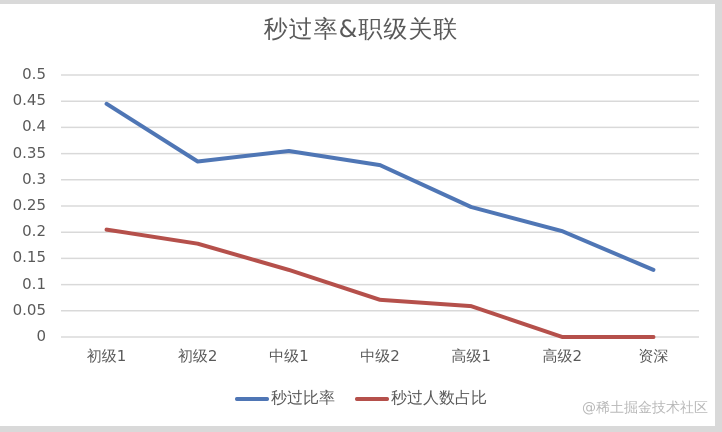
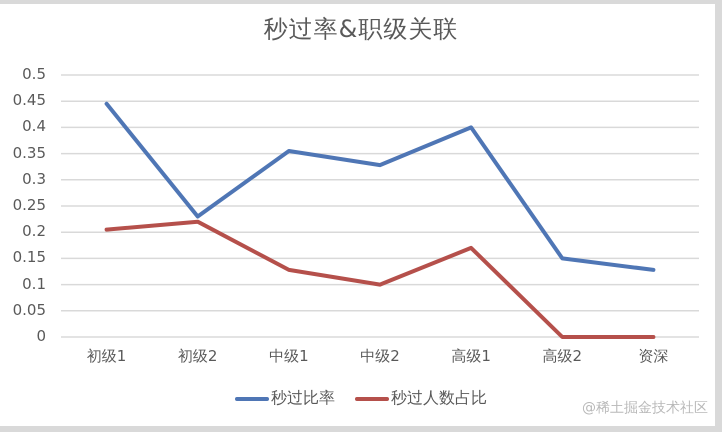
秒过比率/初级2: 0.34 -> 0.23
秒过人数占比/初级2: 0.18 -> 0.22
秒过人数占比/中级2: 0.07 -> 0.10
秒过比率/高级1: 0.25 -> 0.40
秒过人数占比/高级1: 0.06 -> 0.17
秒过比率/高级2: 0.20 -> 0.15
